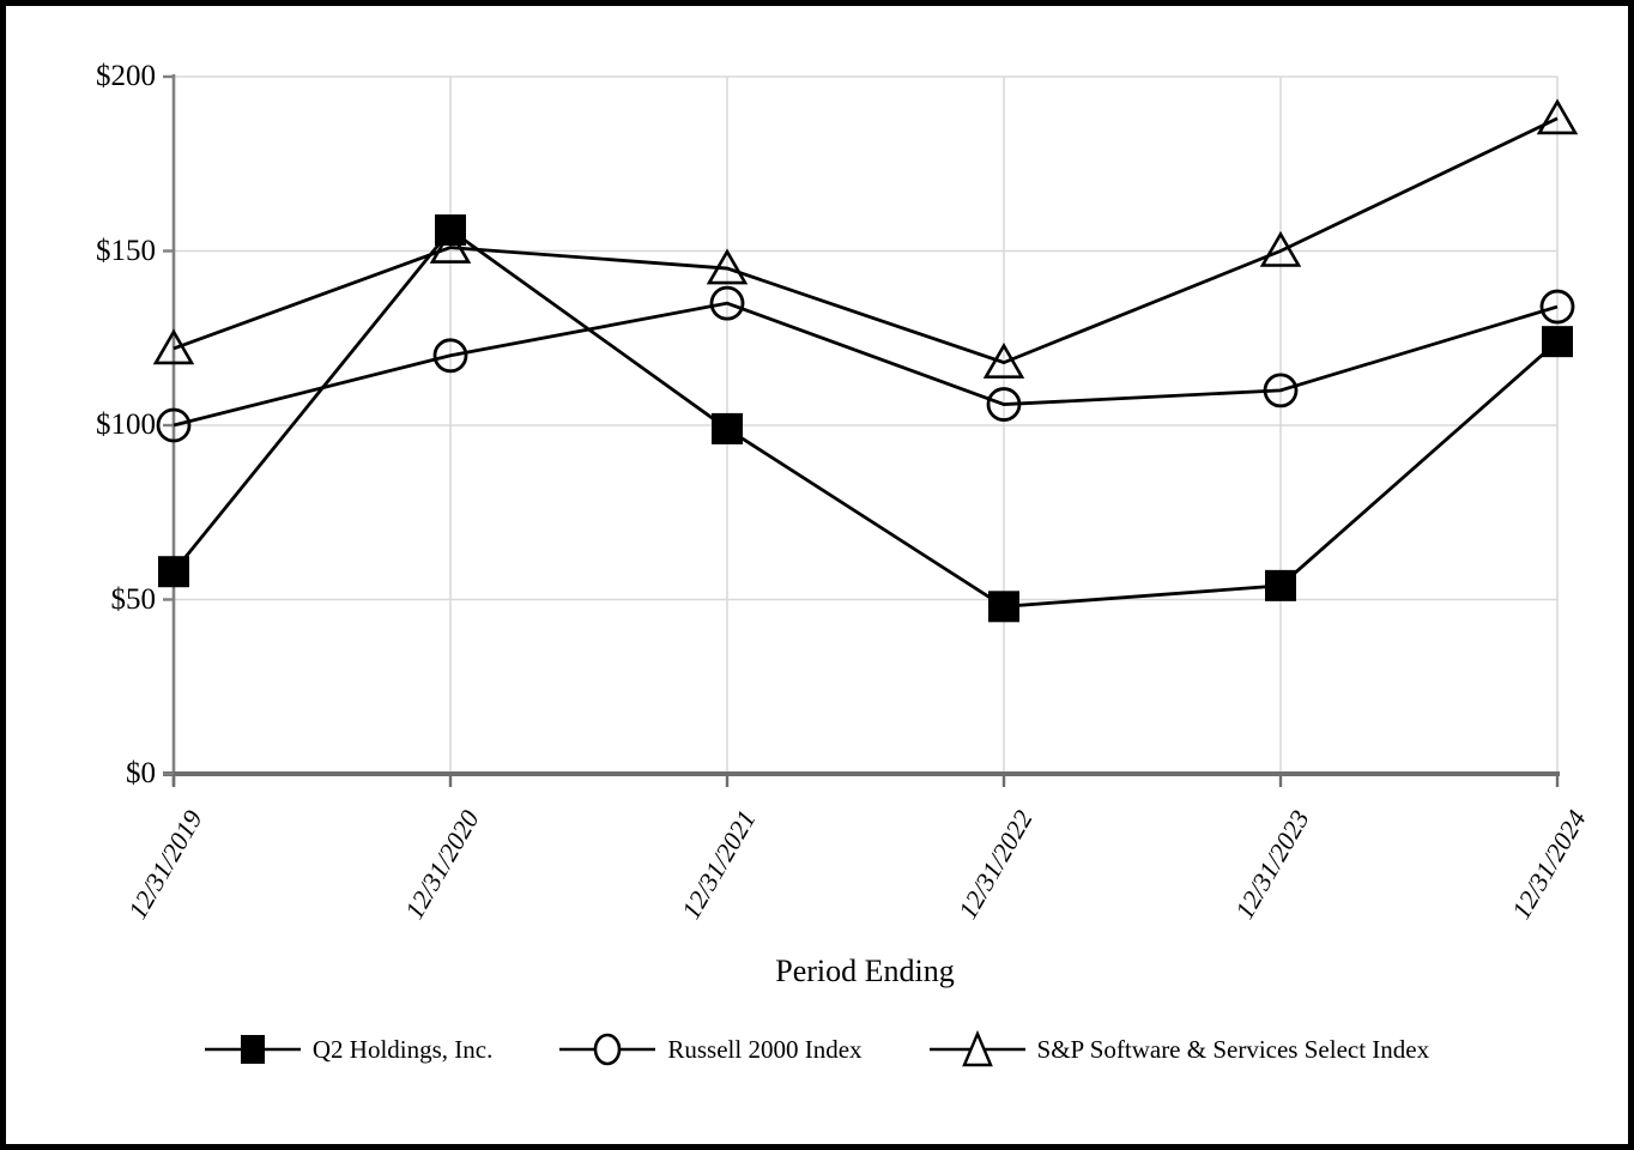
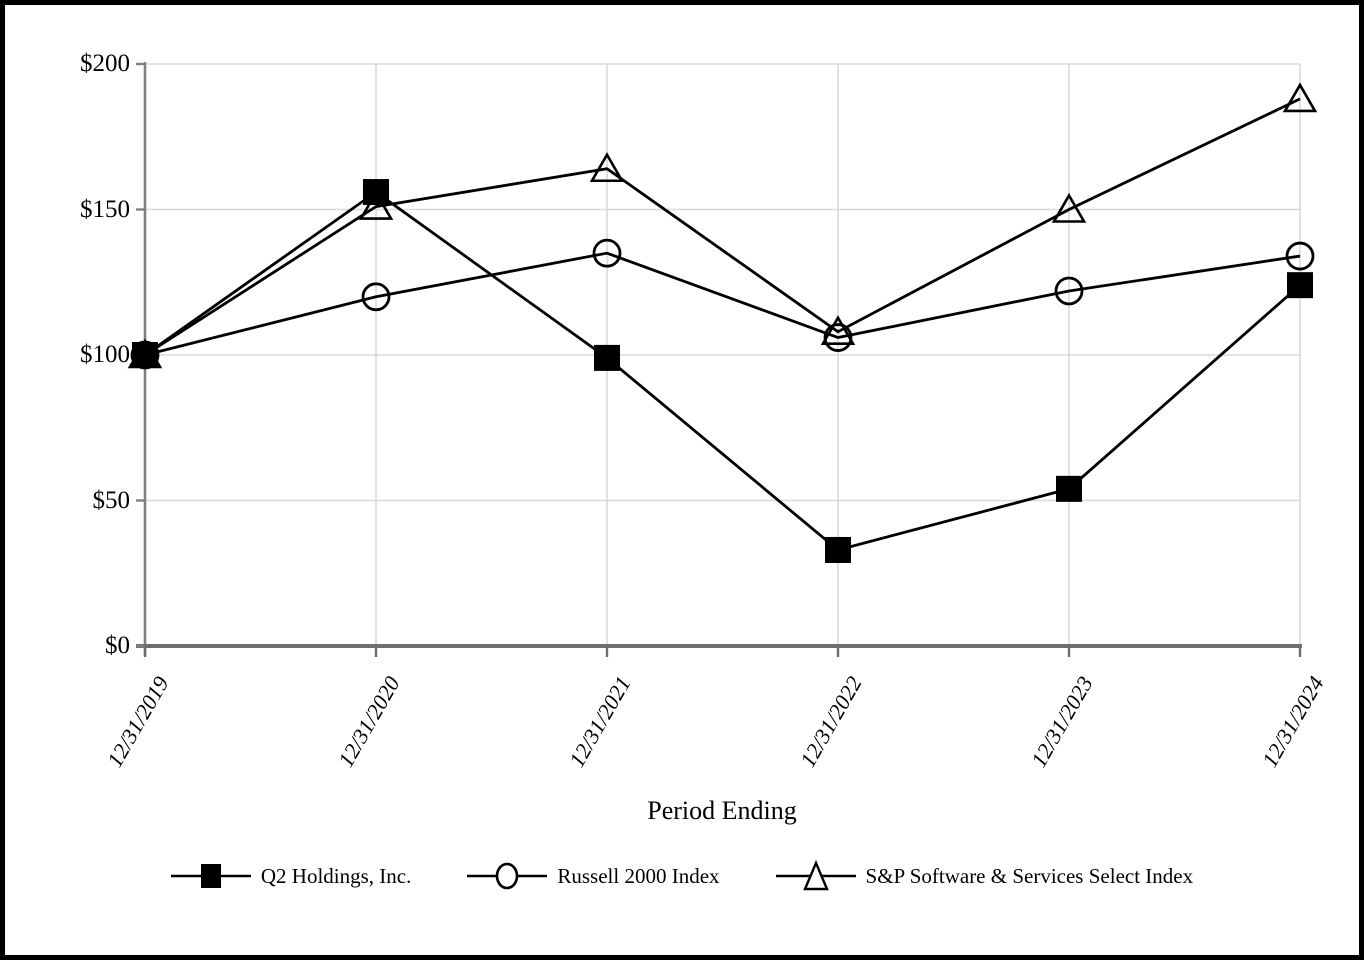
Q2 Holdings, Inc./12/31/2019: $58 -> $100
S&P Software & Services Select Index/12/31/2019: $122 -> $100
S&P Software & Services Select Index/12/31/2021: $145 -> $164
Q2 Holdings, Inc./12/31/2022: $48 -> $33
S&P Software & Services Select Index/12/31/2022: $118 -> $108
Russell 2000 Index/12/31/2023: $110 -> $122
